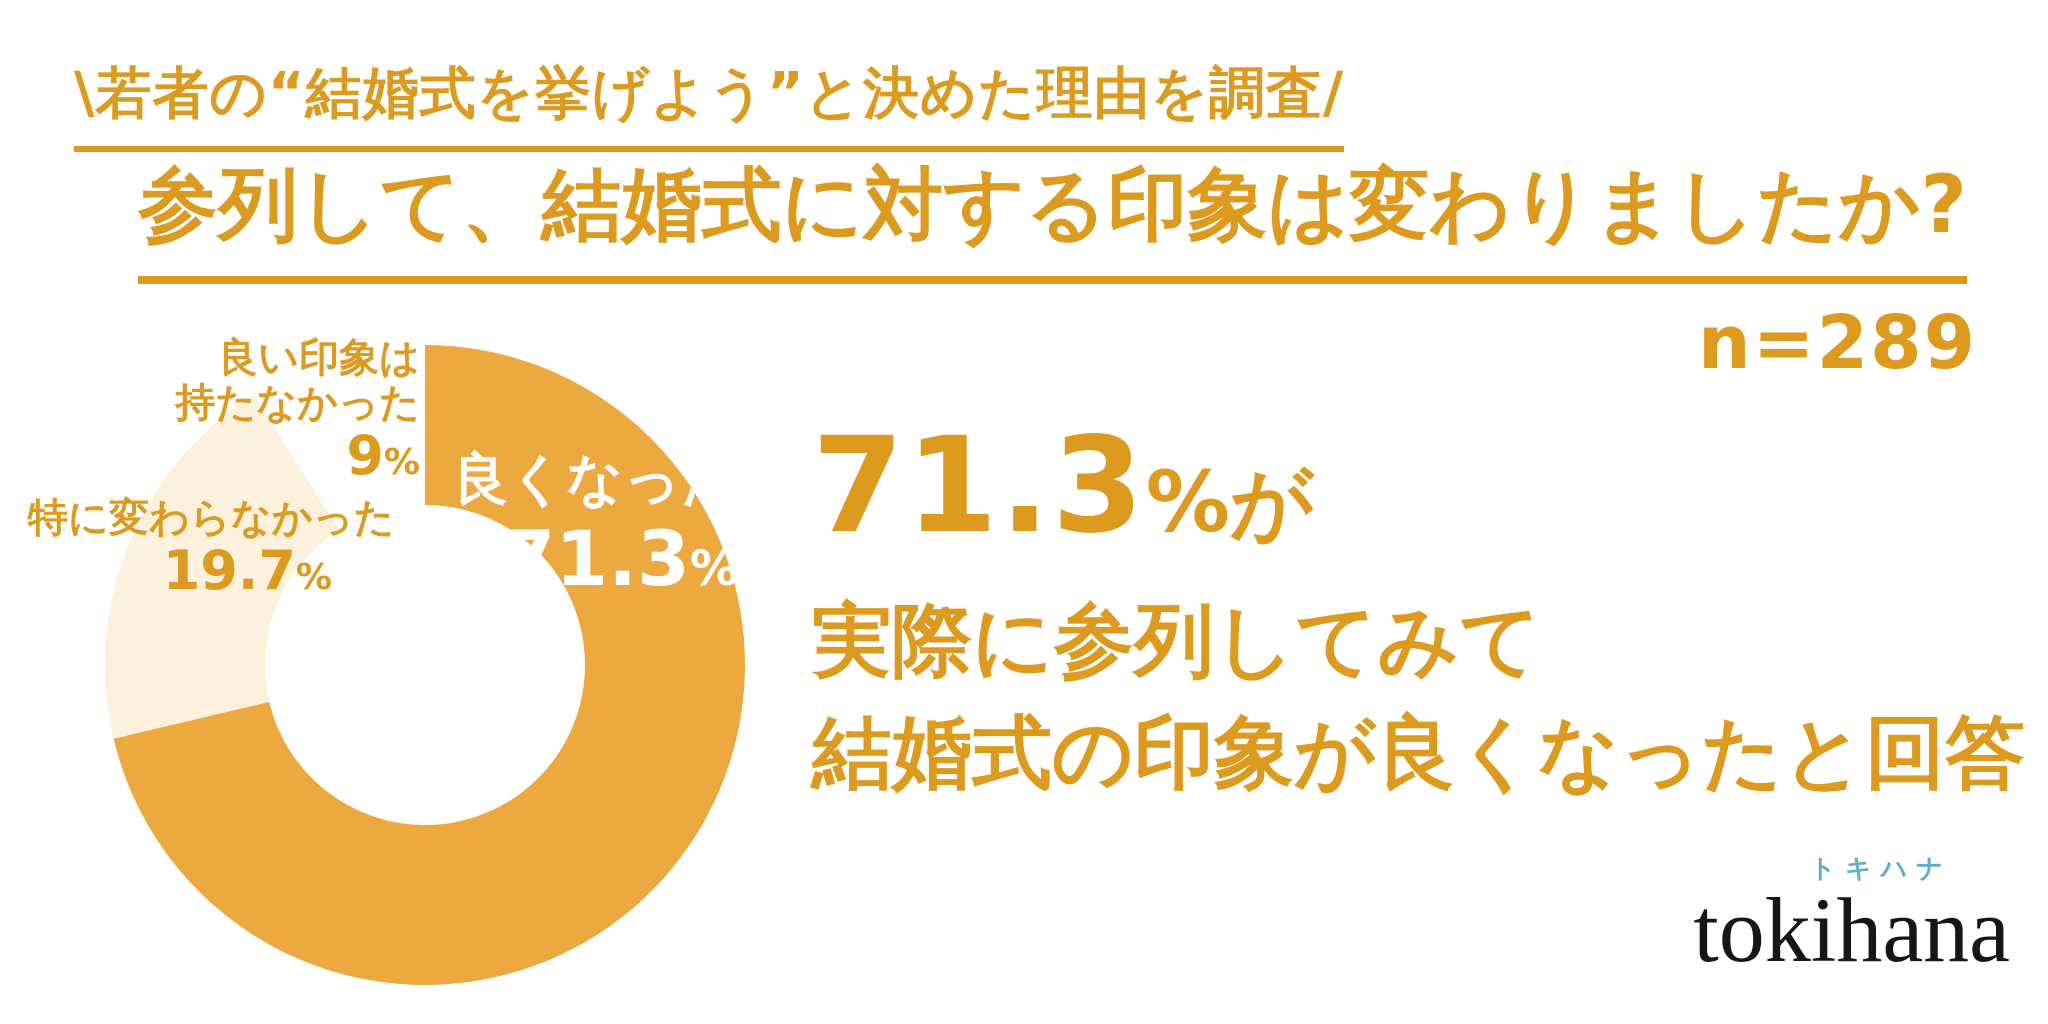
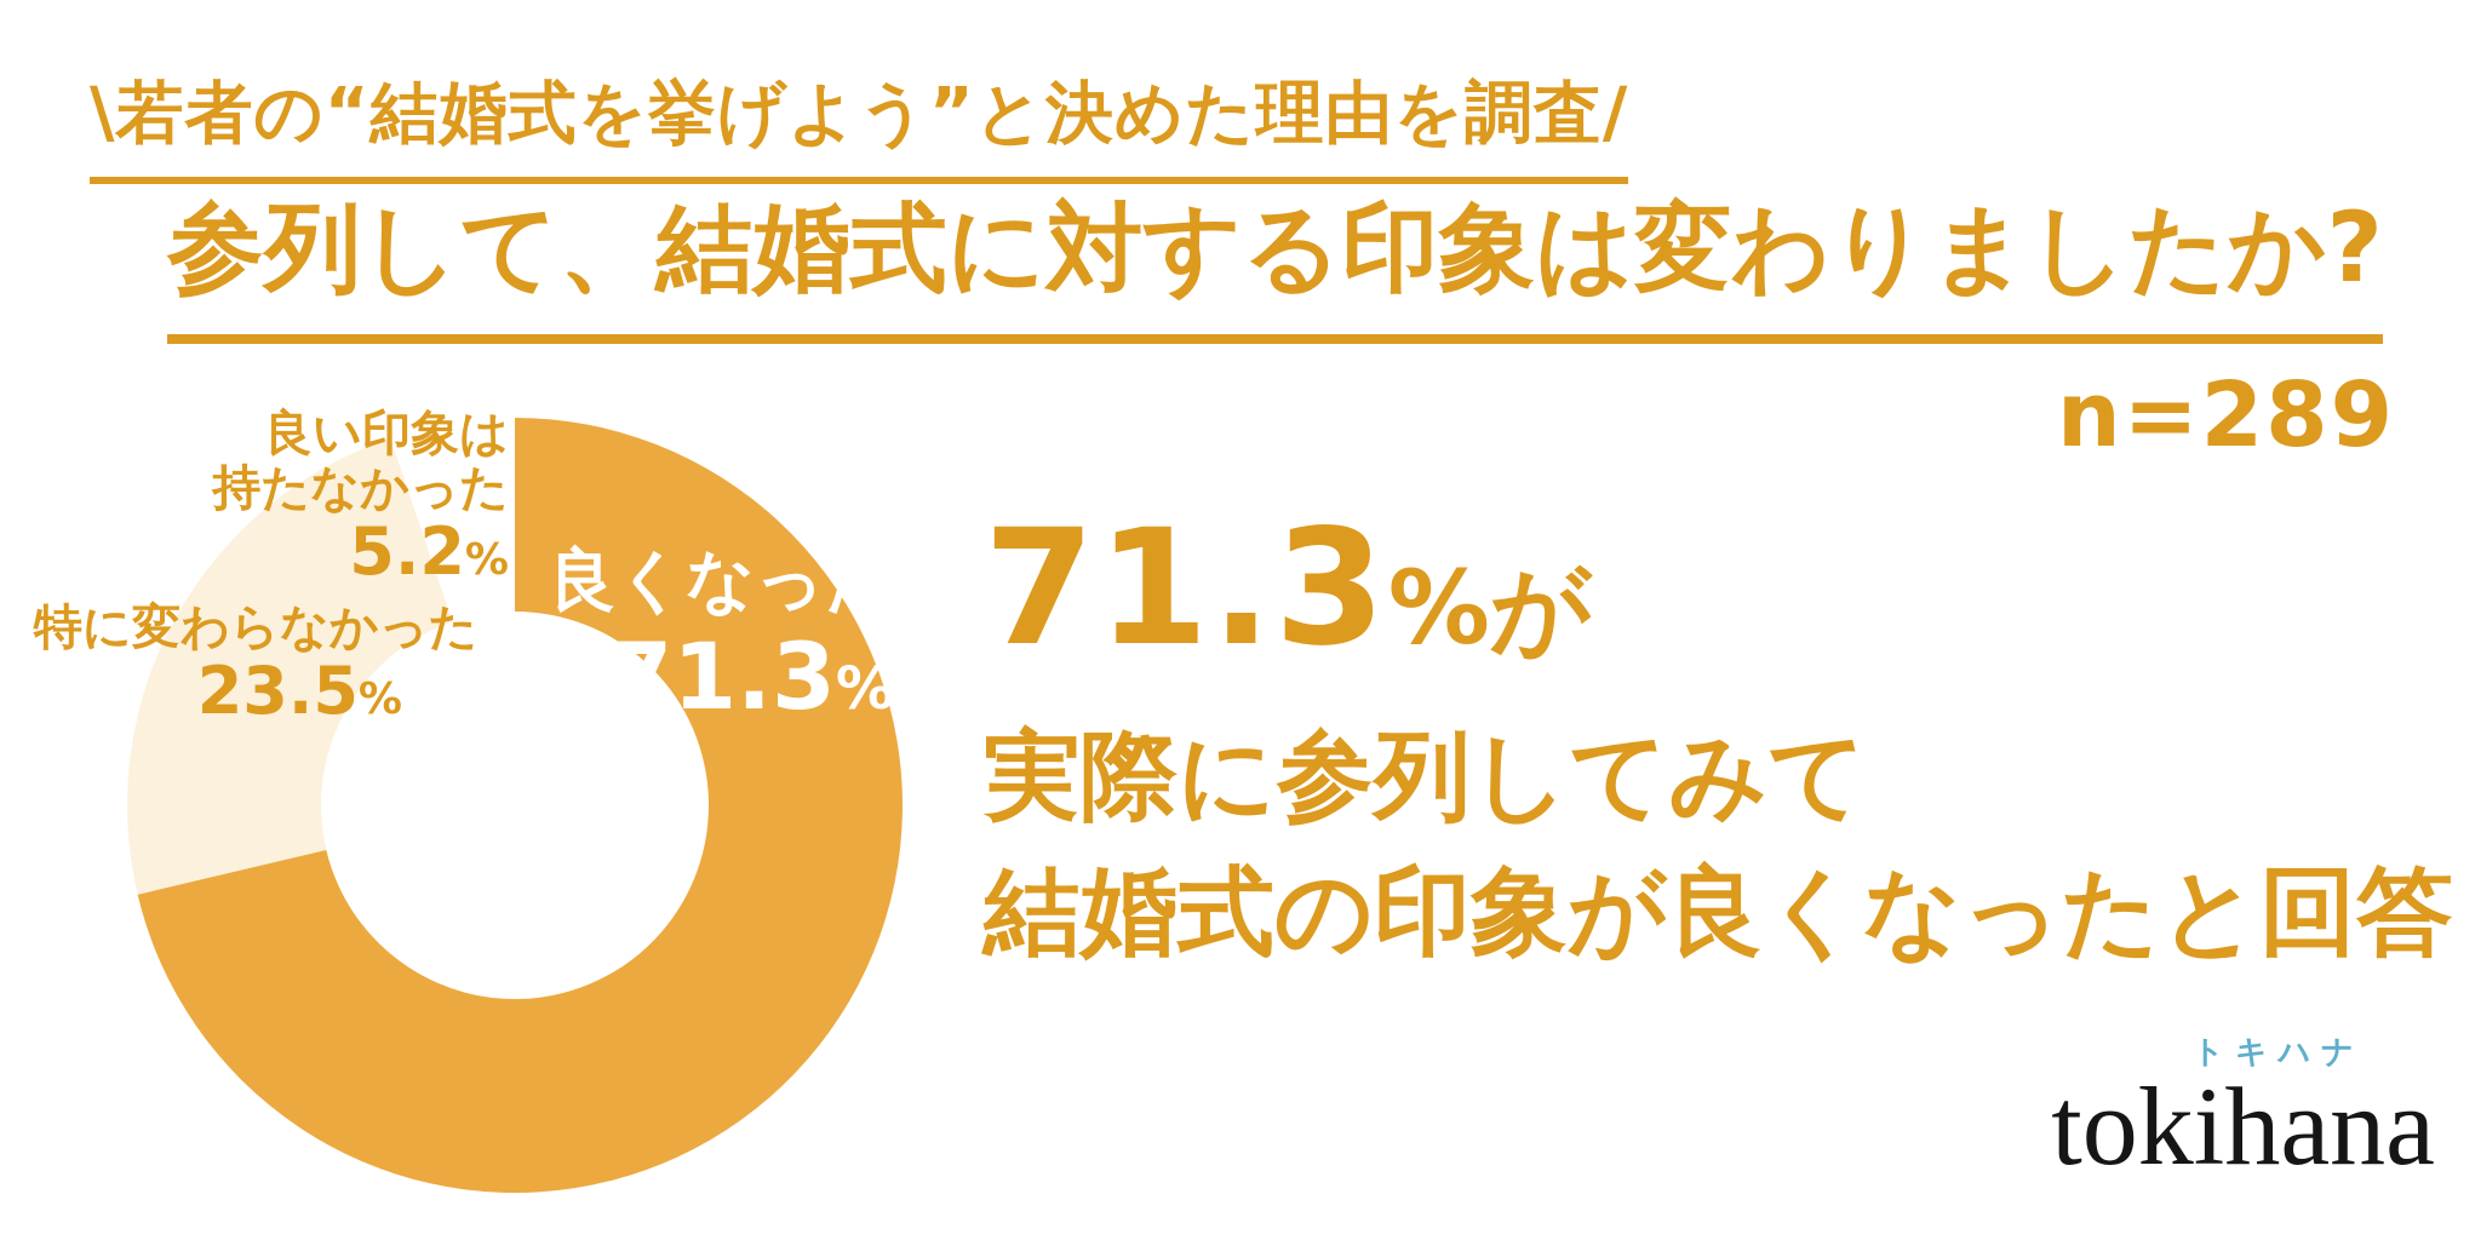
特に変わらなかった: 19.7 -> 23.5
良い印象は持たなかった: 9 -> 5.2
